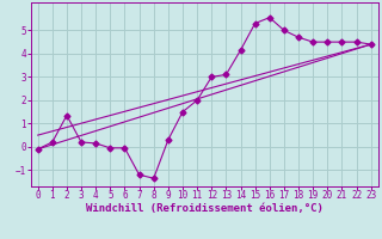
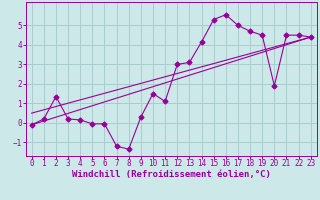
11: 2.0 -> 1.1
20: 4.5 -> 1.9
